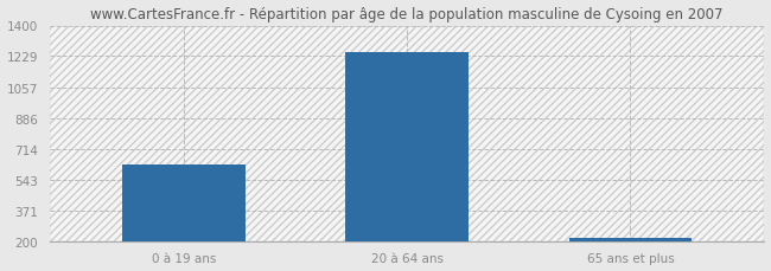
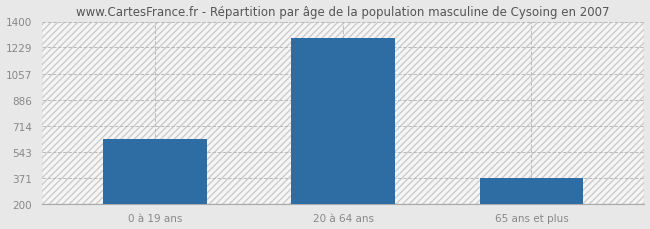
20 à 64 ans: 1250 -> 1290
65 ans et plus: 220 -> 370
